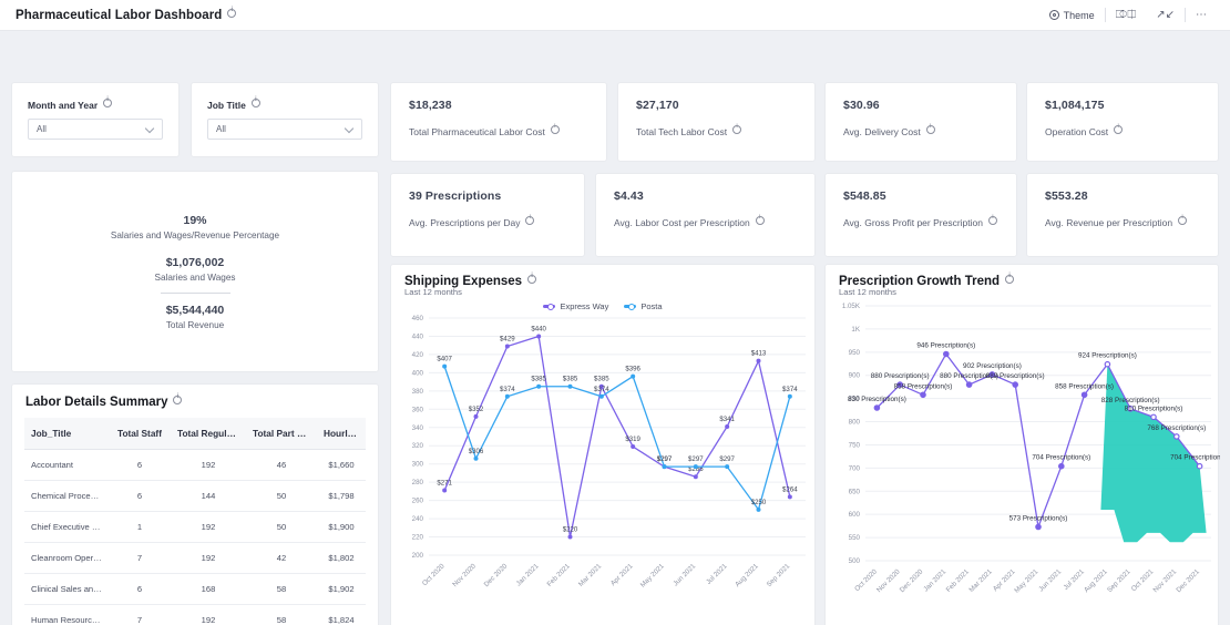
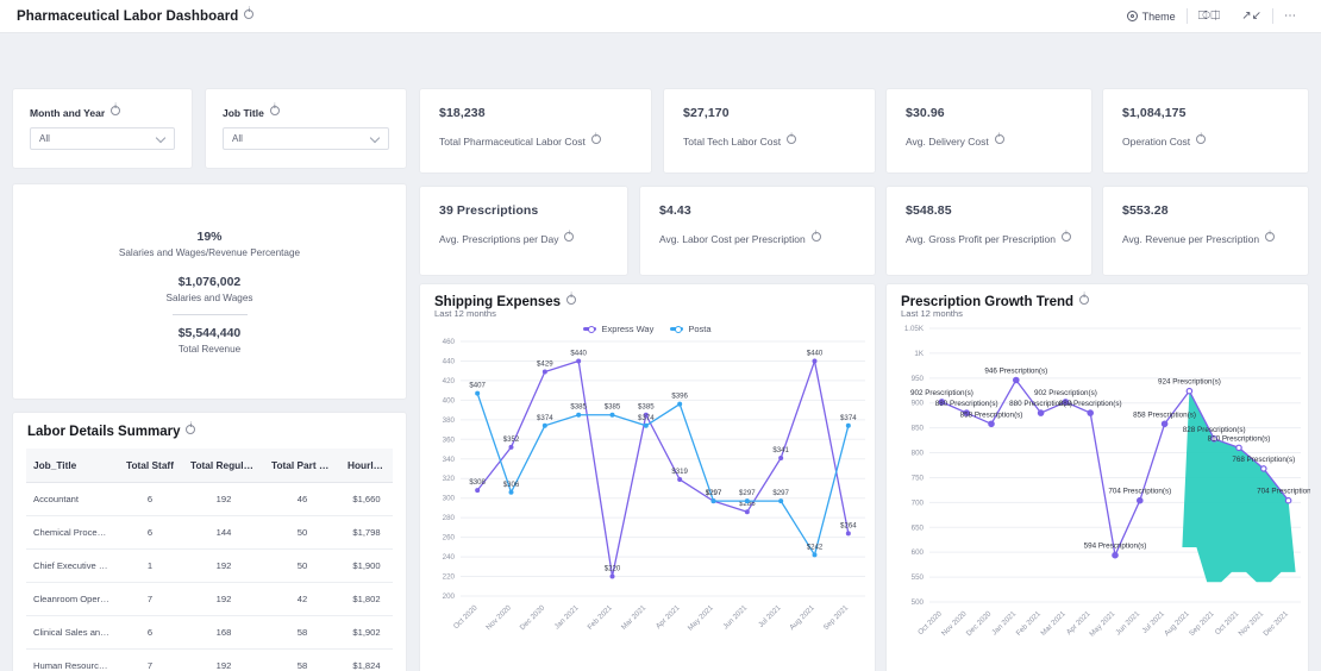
Shipping Expenses/Express Way/Oct 2020: $271 -> $308
Shipping Expenses/Express Way/Aug 2021: $413 -> $440
Shipping Expenses/Posta/Aug 2021: $250 -> $242
Prescription Growth Trend/Oct 2020: 830 -> 902
Prescription Growth Trend/May 2021: 573 -> 594
